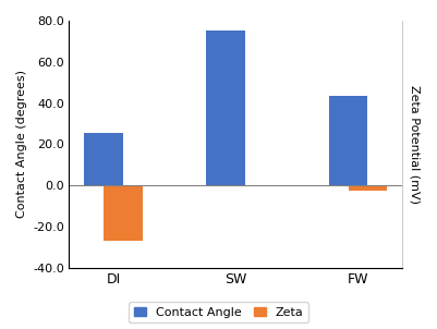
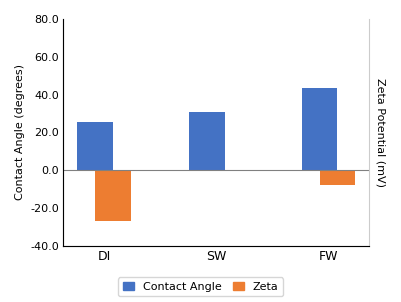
Contact Angle/SW: 75 -> 31
Zeta/FW: -2 -> -8
